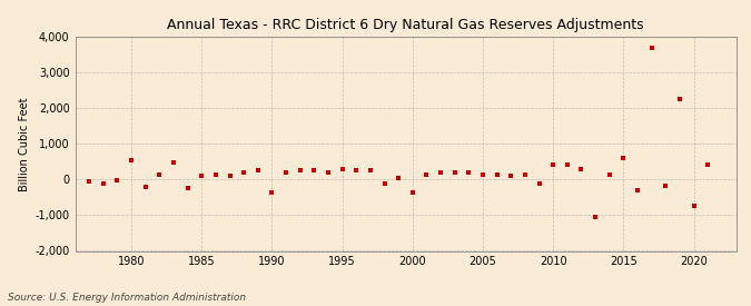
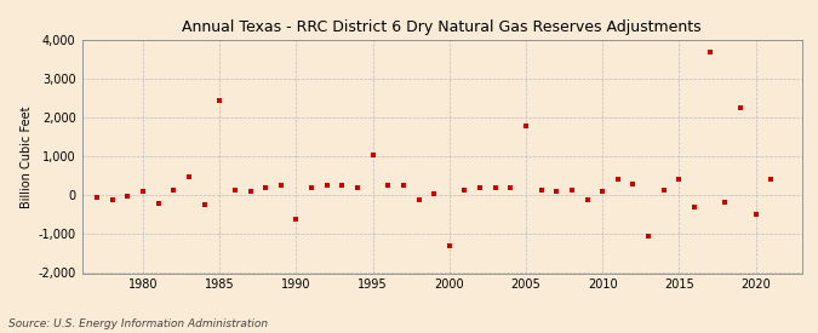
1980: 550 -> 100
1985: 100 -> 2,450
1990: -350 -> -600
1995: 300 -> 1,050
2000: -350 -> -1,300
2005: 150 -> 1,800
2010: 400 -> 100
2015: 600 -> 400
2020: -750 -> -500
